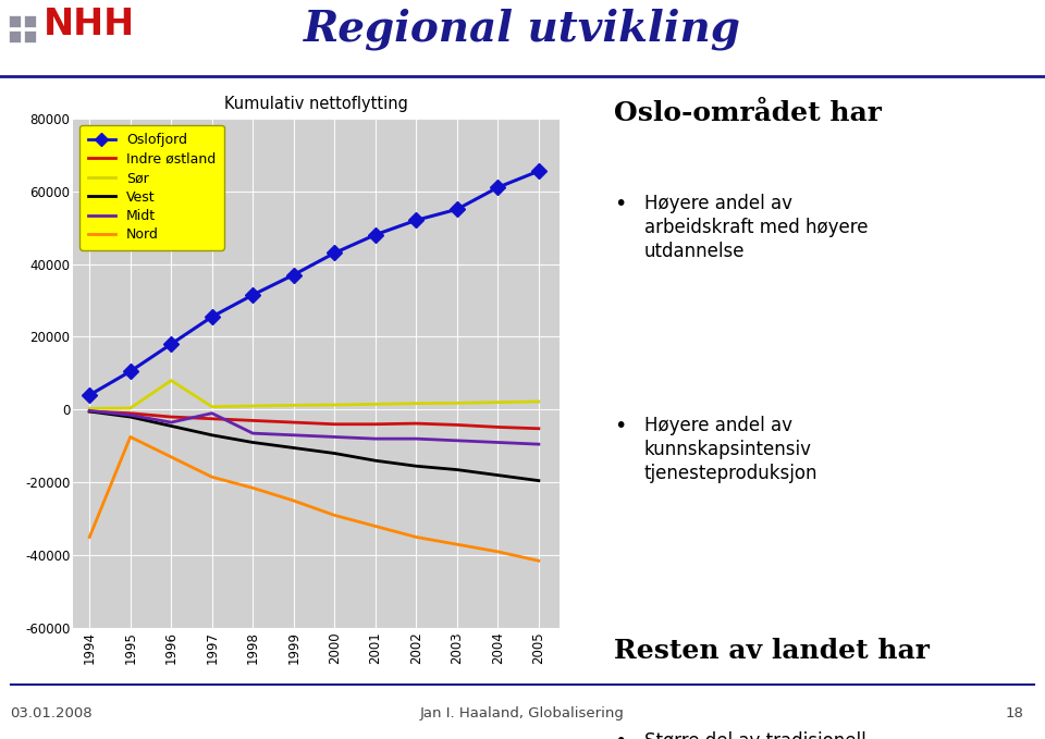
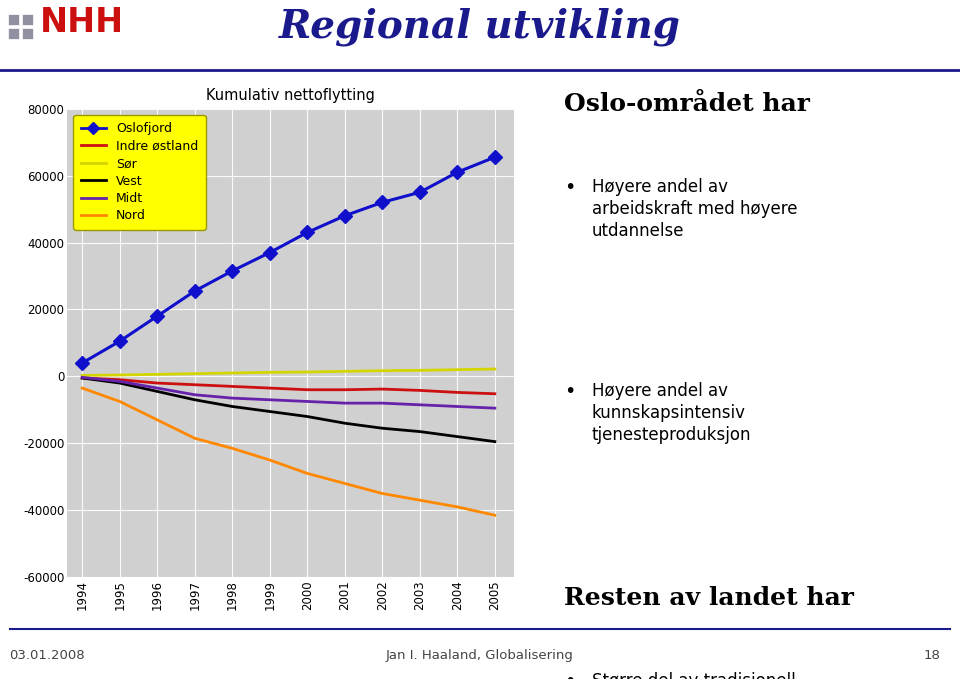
Nord/1994: -35000 -> -3500
Sør/1996: 8000 -> 600
Midt/1997: -1000 -> -5500
